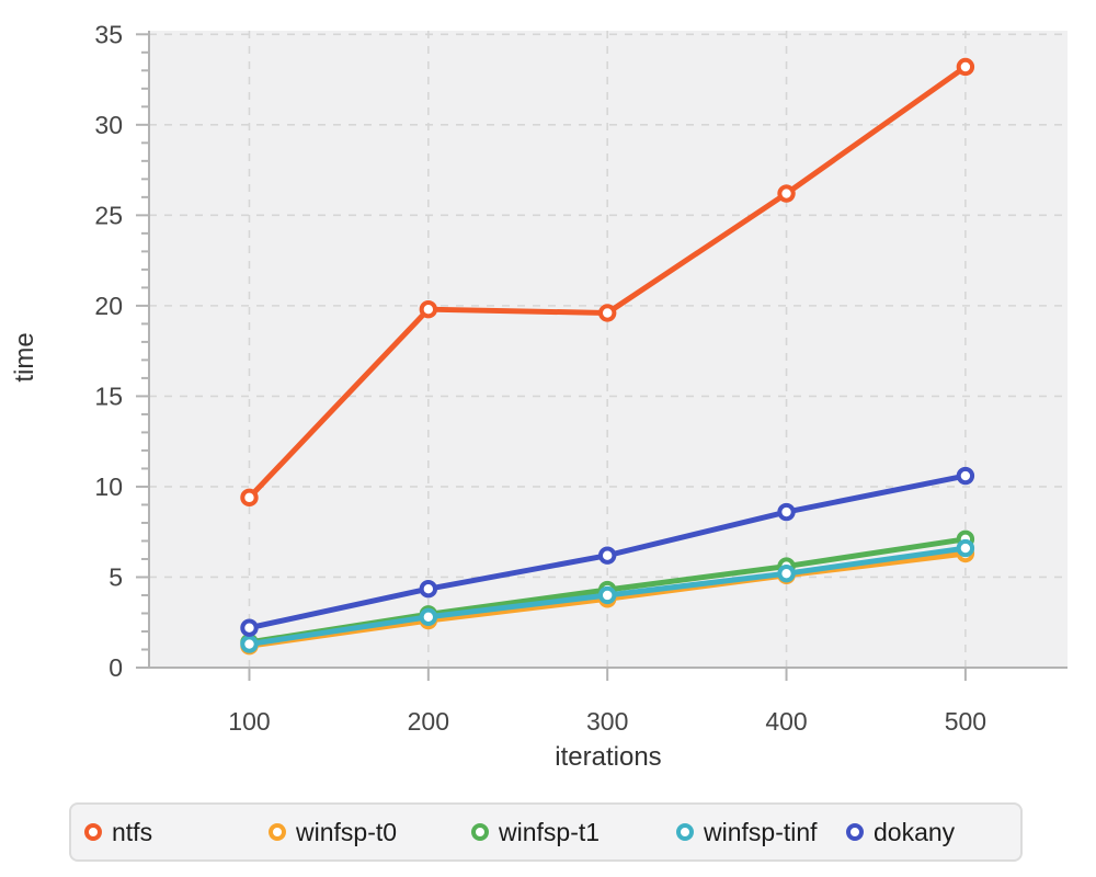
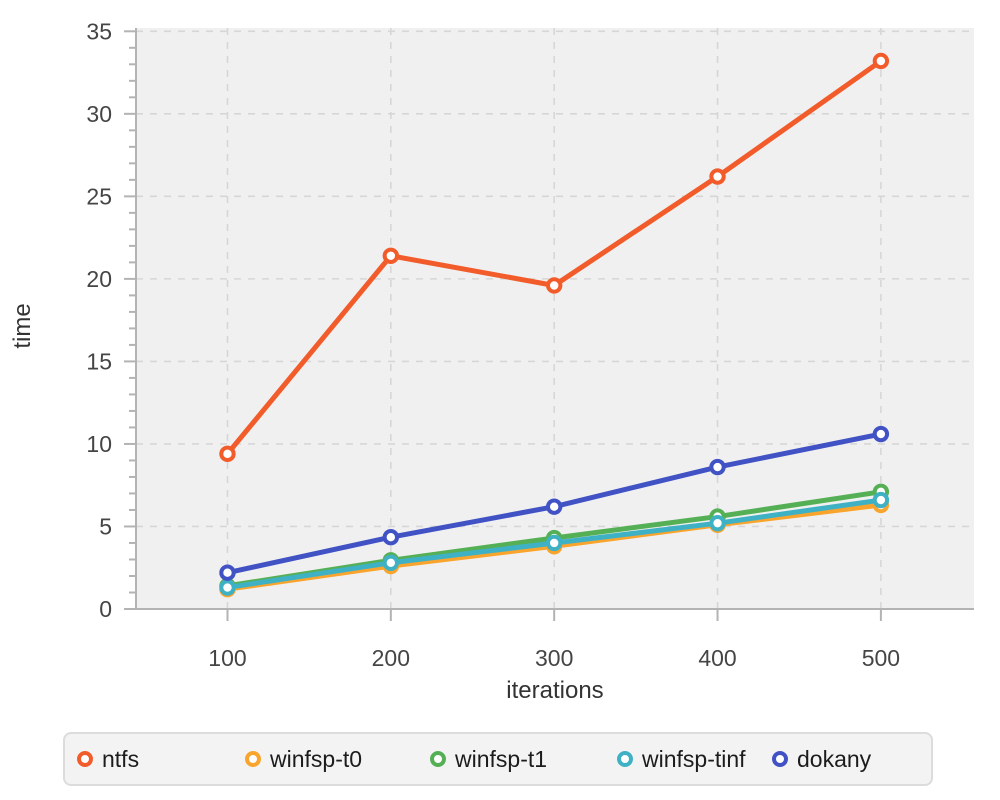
ntfs/200: 19.8 -> 21.4
